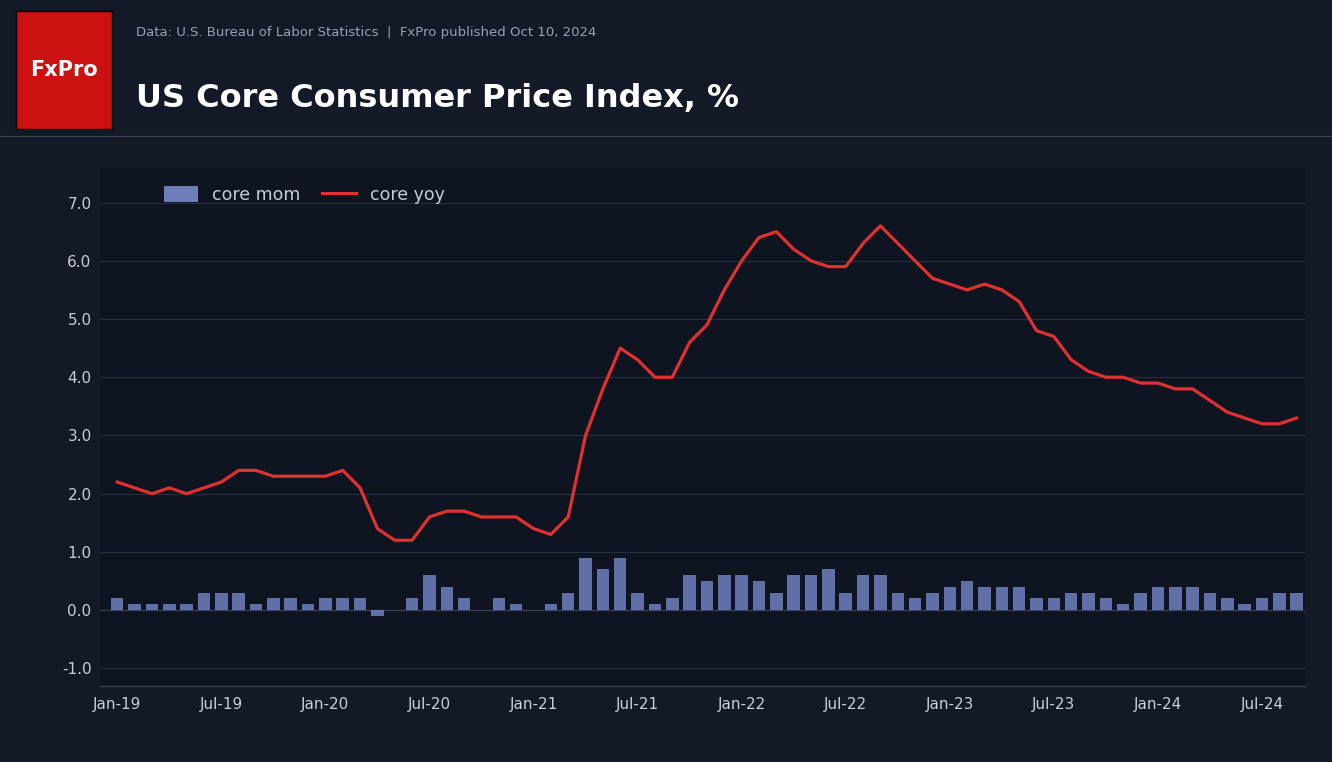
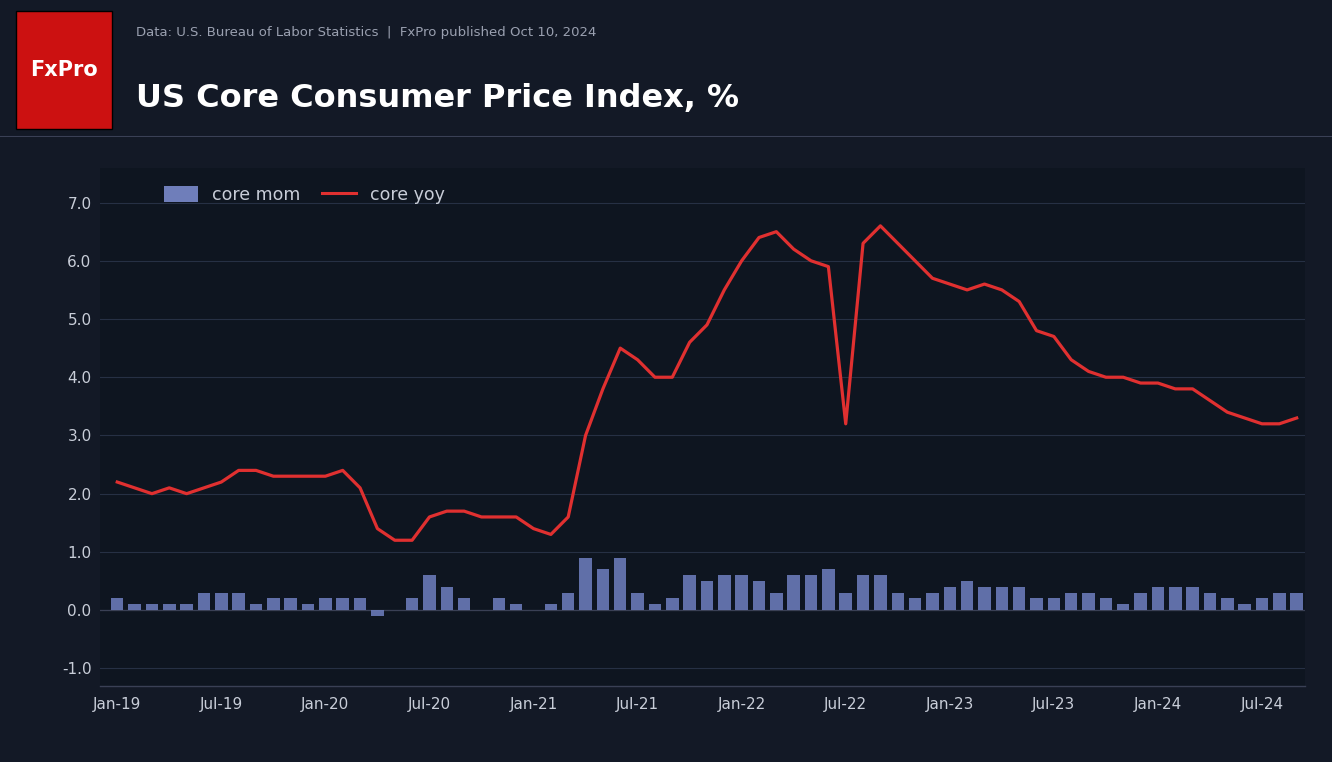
core yoy/Jul-22: 5.9 -> 3.2
